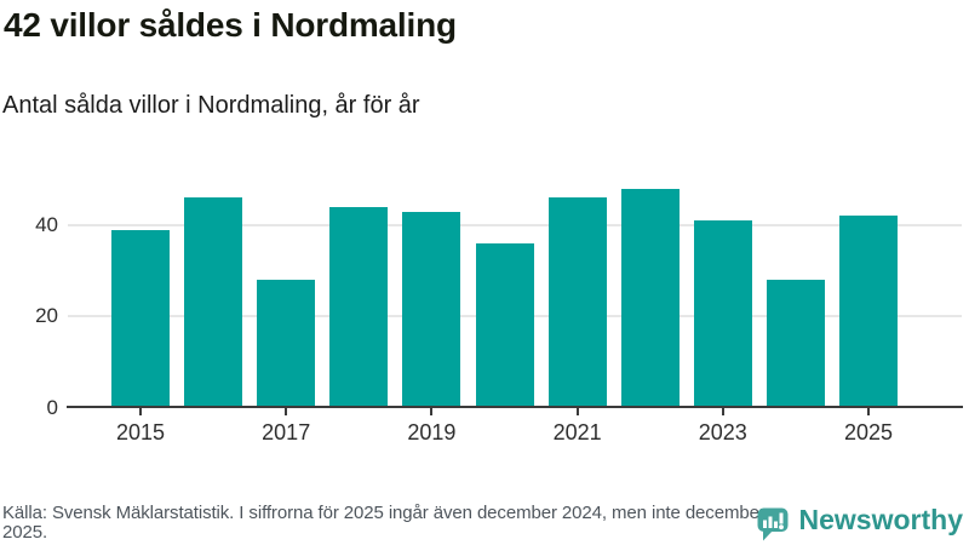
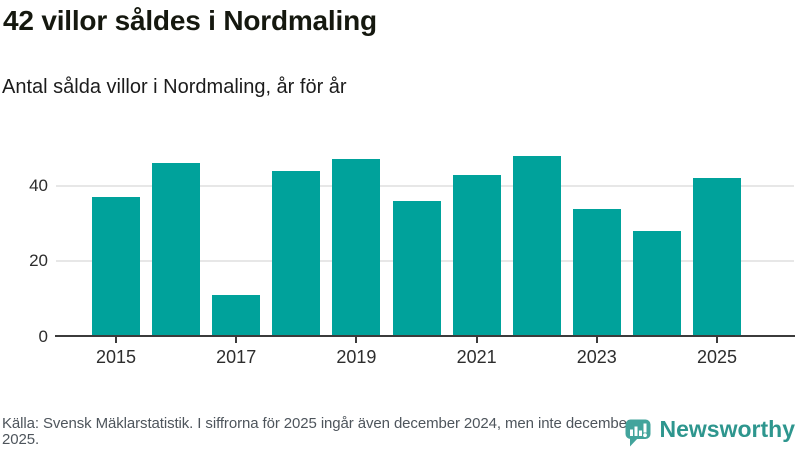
2015: 39 -> 37
2017: 28 -> 11
2019: 43 -> 47
2021: 46 -> 43
2023: 41 -> 34
